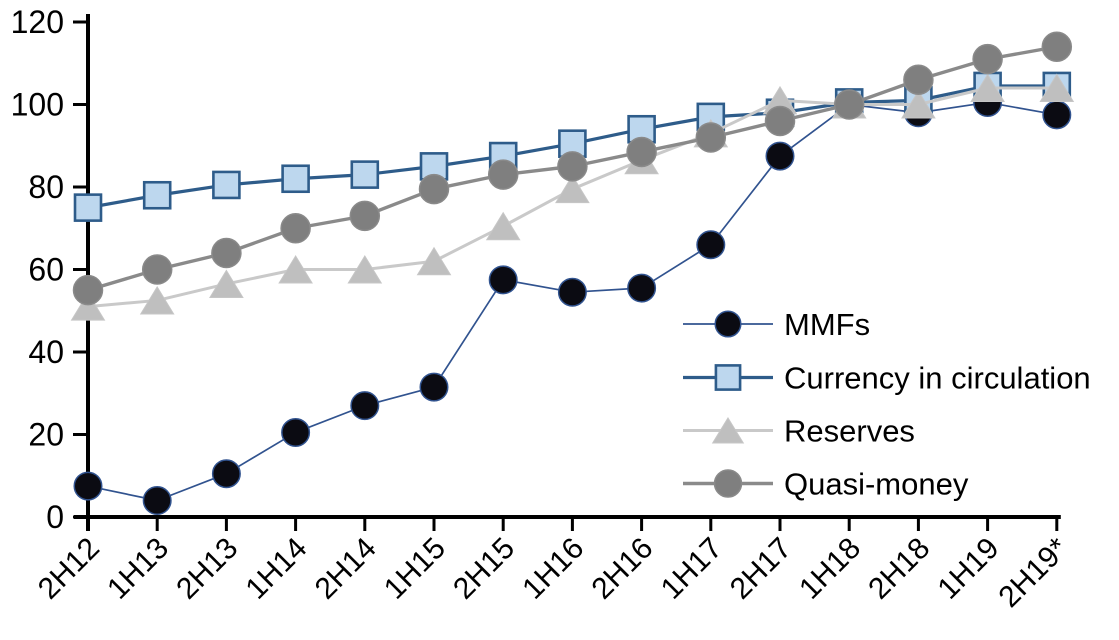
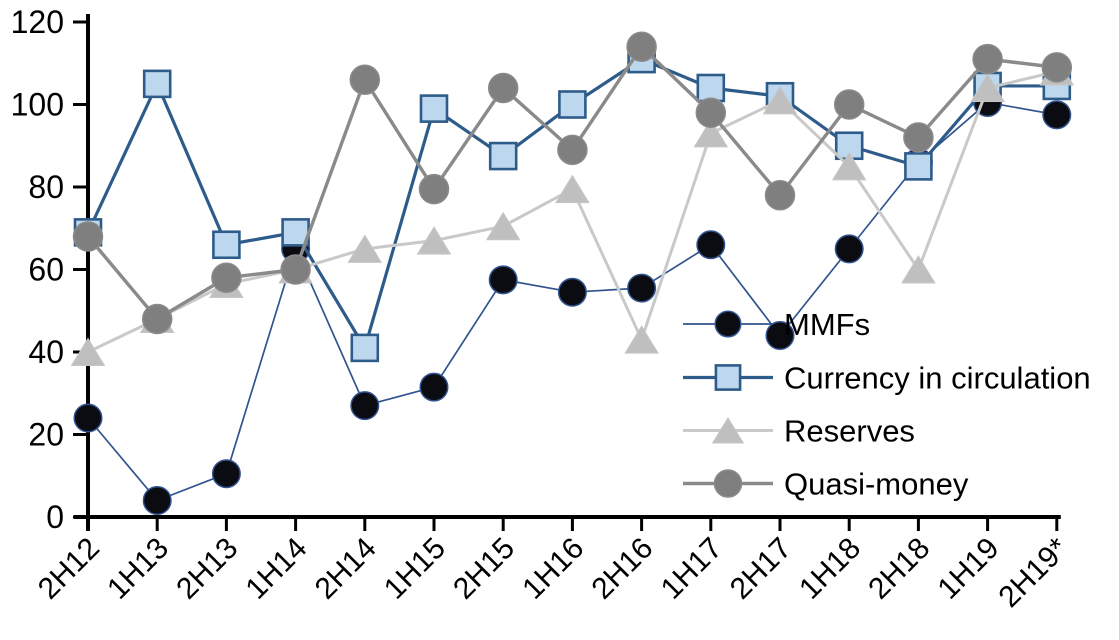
MMFs/2H12: 8 -> 24
Currency in circulation/2H12: 75 -> 69
Reserves/2H12: 51 -> 40
Quasi-money/2H12: 55 -> 68
Currency in circulation/1H13: 78 -> 105
Reserves/1H13: 52 -> 48
Quasi-money/1H13: 60 -> 48
Currency in circulation/2H13: 80 -> 66
Quasi-money/2H13: 64 -> 58
MMFs/1H14: 20 -> 65
Currency in circulation/1H14: 82 -> 69
Quasi-money/1H14: 70 -> 60
Currency in circulation/2H14: 83 -> 41
Reserves/2H14: 60 -> 65
Quasi-money/2H14: 73 -> 106
Currency in circulation/1H15: 85 -> 99
Reserves/1H15: 62 -> 67
Quasi-money/2H15: 83 -> 104
Currency in circulation/1H16: 90 -> 100
Quasi-money/1H16: 85 -> 89
Currency in circulation/2H16: 94 -> 111
Reserves/2H16: 86 -> 43
Quasi-money/2H16: 88 -> 114
Currency in circulation/1H17: 97 -> 104
Quasi-money/1H17: 92 -> 98
MMFs/2H17: 88 -> 44
Currency in circulation/2H17: 98 -> 102
Quasi-money/2H17: 96 -> 78
MMFs/1H18: 100 -> 65
Currency in circulation/1H18: 100 -> 90
Reserves/1H18: 100 -> 85
MMFs/2H18: 98 -> 86
Currency in circulation/2H18: 101 -> 85
Reserves/2H18: 100 -> 60
Quasi-money/2H18: 106 -> 92
Reserves/2H19*: 104 -> 108
Quasi-money/2H19*: 114 -> 109
